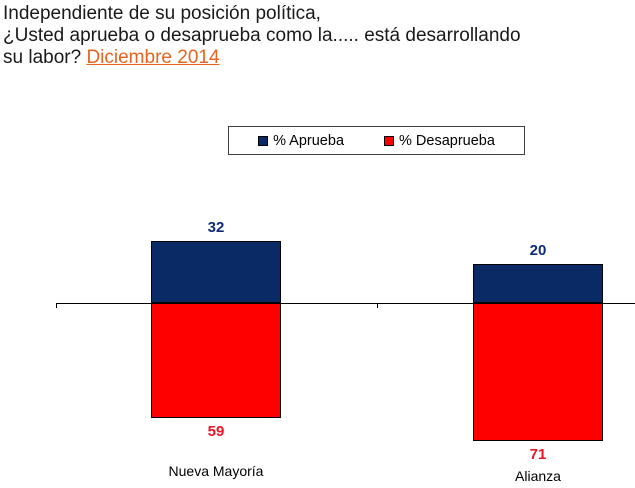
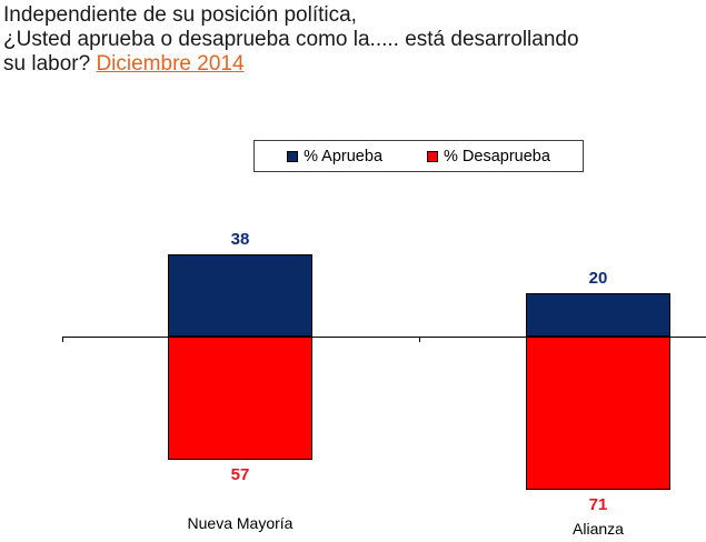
% Aprueba/Nueva Mayoría: 32 -> 38
% Desaprueba/Nueva Mayoría: 59 -> 57
